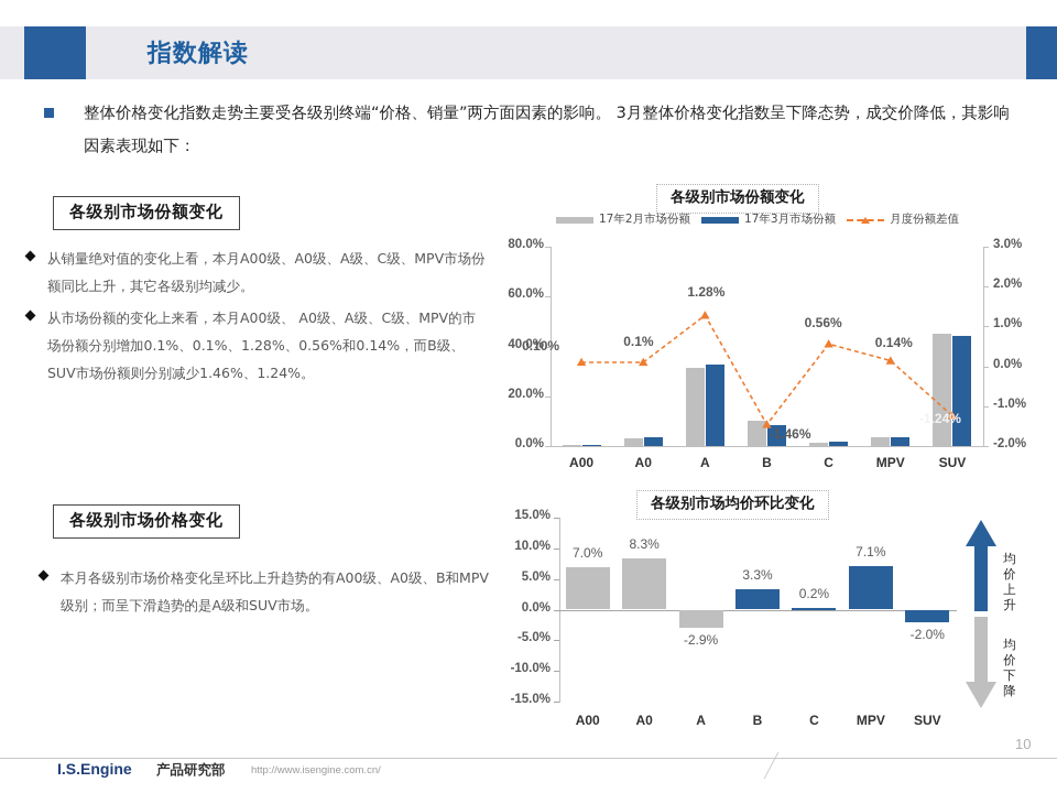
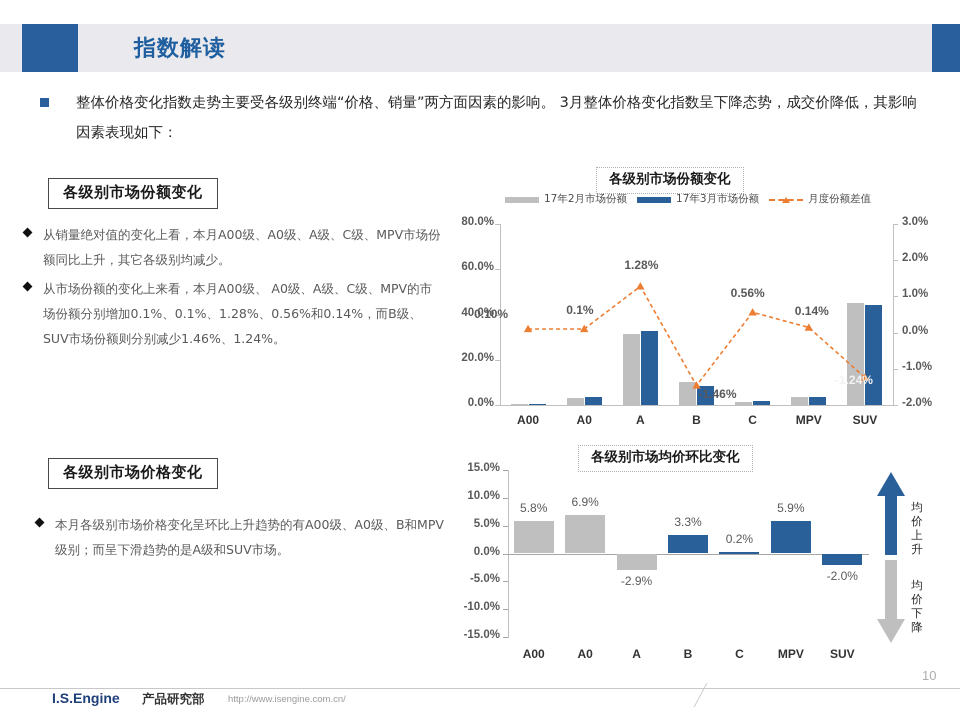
各级别市场均价环比变化/A00: 7.0% -> 5.8%
各级别市场均价环比变化/A0: 8.3% -> 6.9%
各级别市场均价环比变化/MPV: 7.1% -> 5.9%
